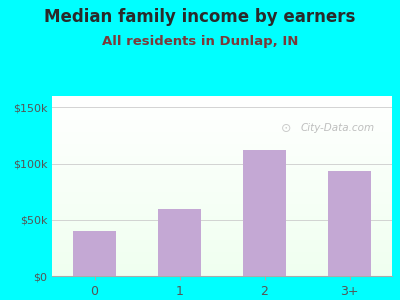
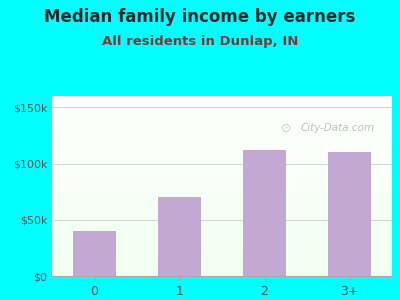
1: $60k -> $70k
3+: $93k -> $110k
